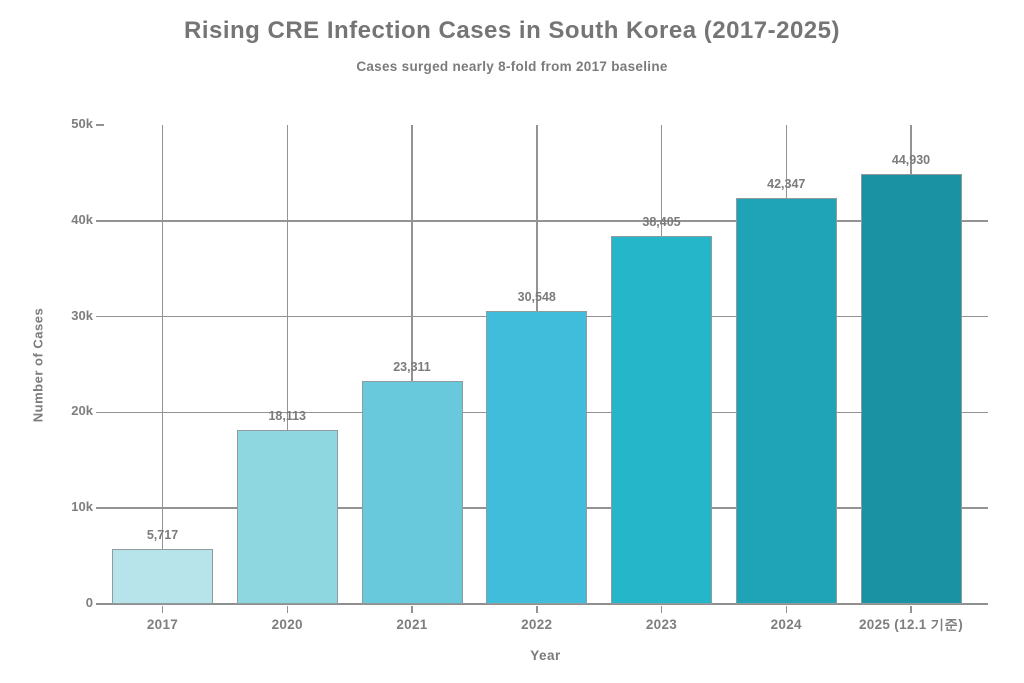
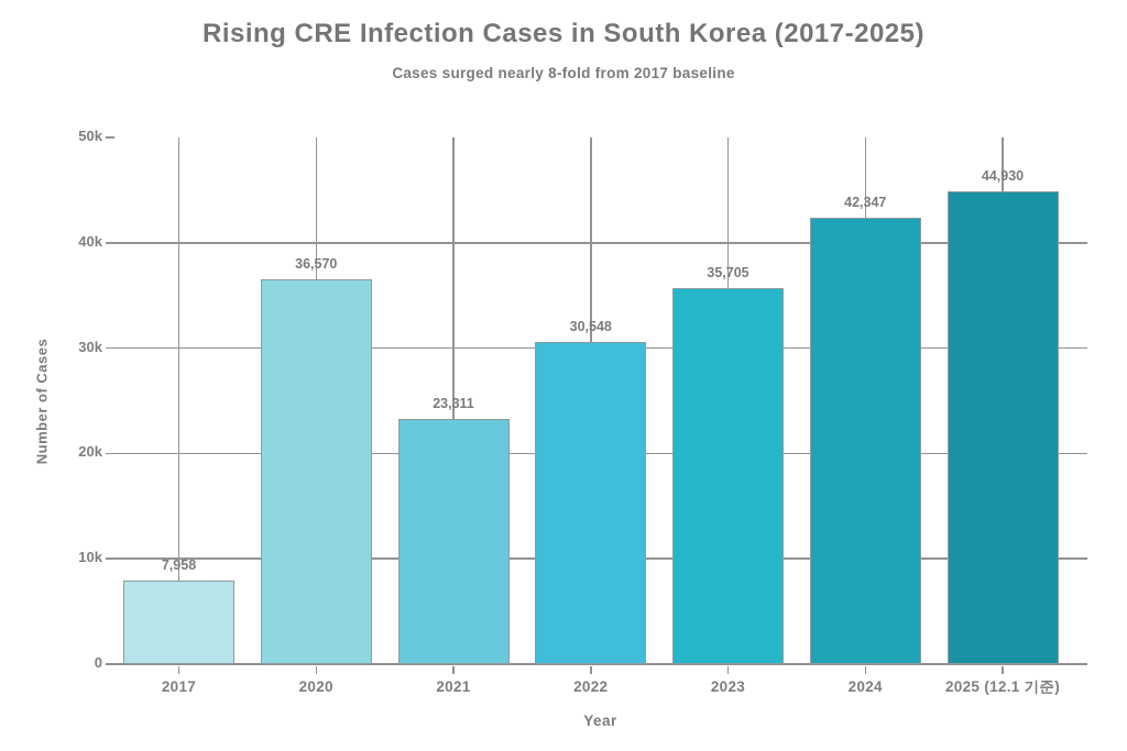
2017: 5,717 -> 7,958
2020: 18,113 -> 36,570
2023: 38,405 -> 35,705
